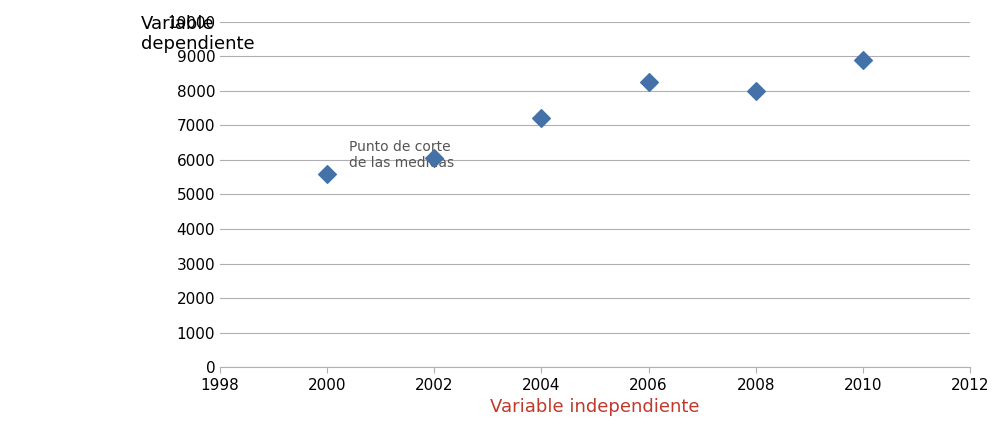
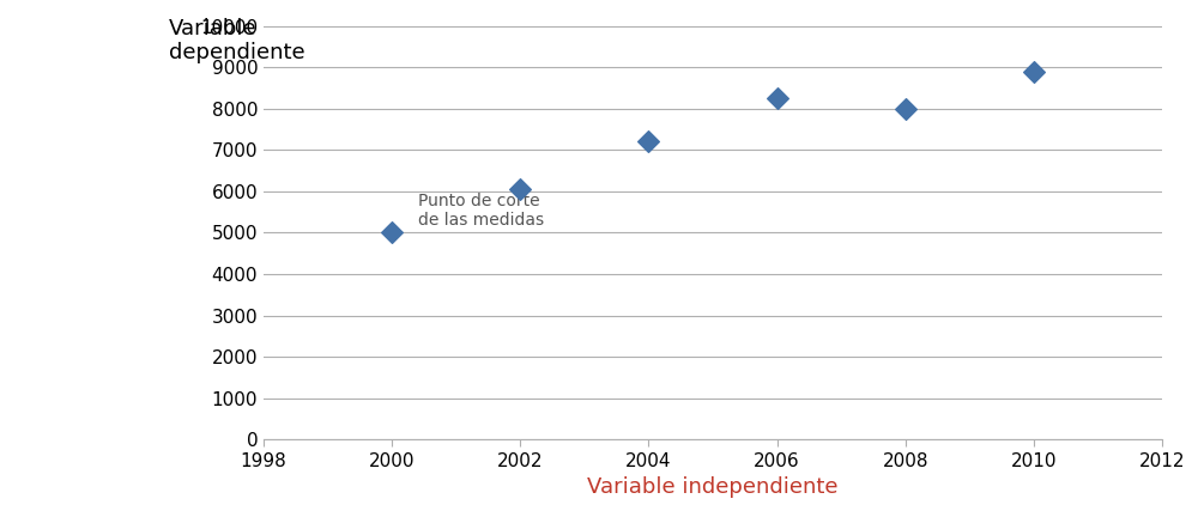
2000: 5600 -> 5000
